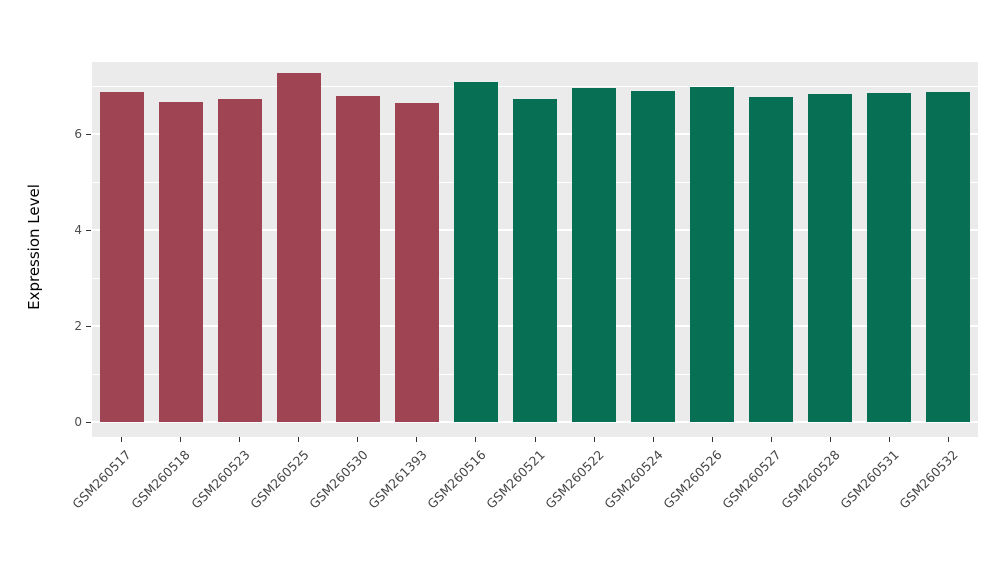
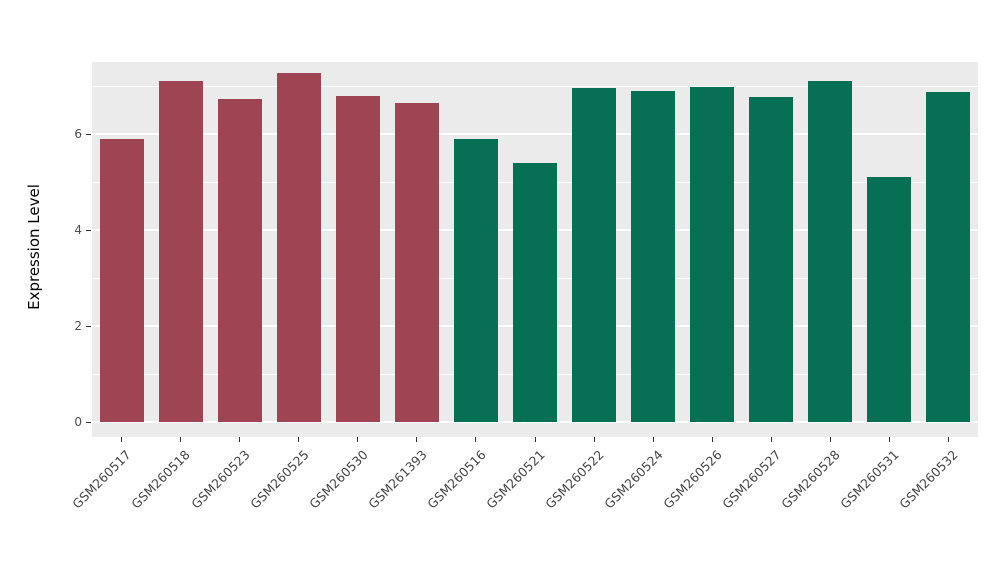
GSM260517: 6.9 -> 5.9
GSM260518: 6.7 -> 7.1
GSM260516: 7.1 -> 5.9
GSM260521: 6.7 -> 5.4
GSM260528: 6.8 -> 7.1
GSM260531: 6.9 -> 5.1
